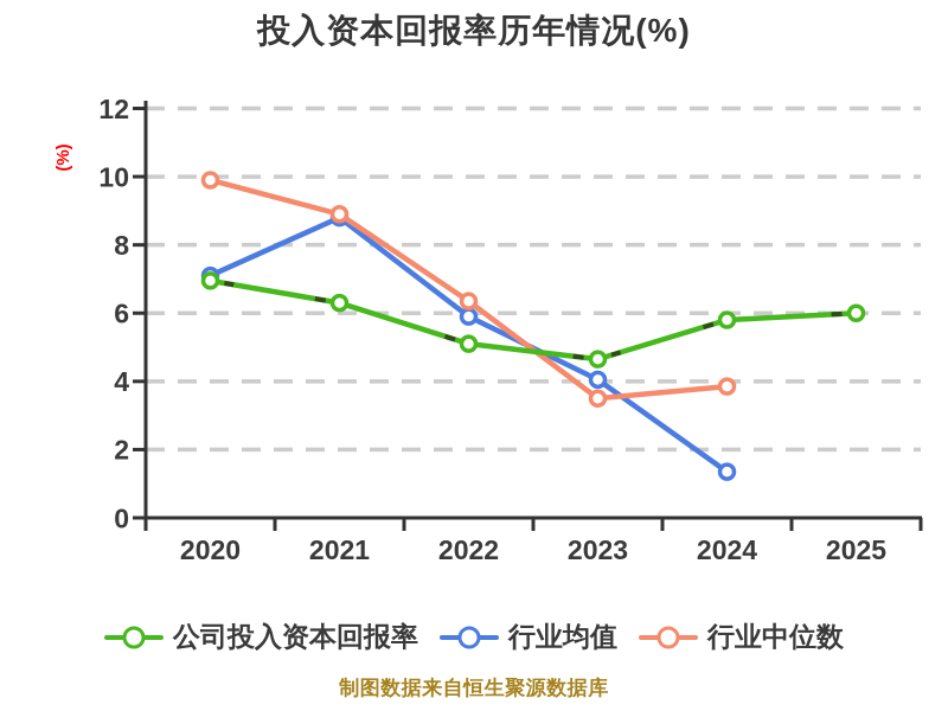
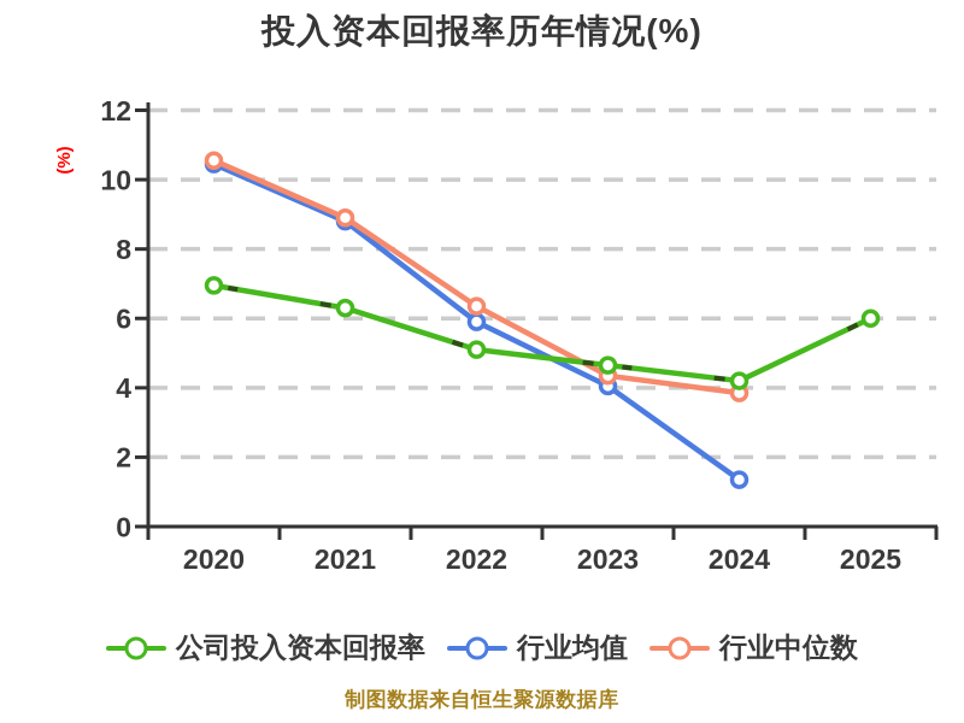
行业均值/2020: 7.1 -> 10.4
行业中位数/2020: 9.9 -> 10.6
行业中位数/2023: 3.5 -> 4.3
公司投入资本回报率/2024: 5.8 -> 4.2
